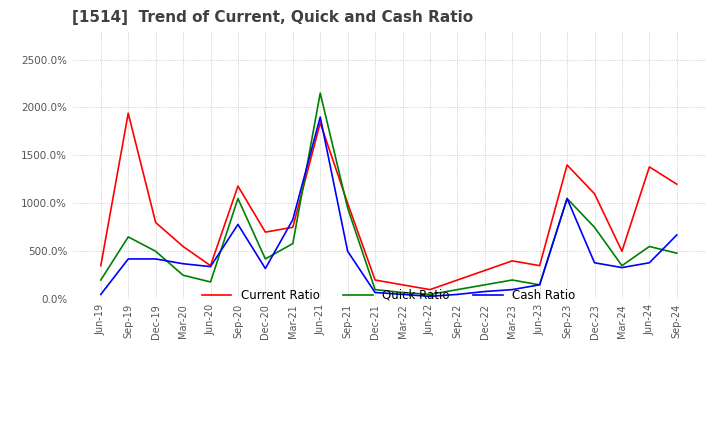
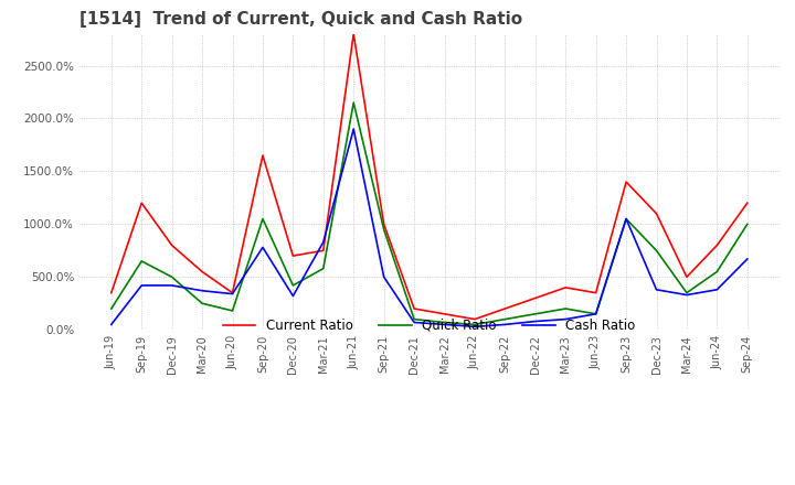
Current Ratio/Sep-19: 1940% -> 1200%
Current Ratio/Sep-20: 1180% -> 1650%
Current Ratio/Jun-21: 1840% -> 2800%
Current Ratio/Jun-24: 1380% -> 800%
Quick Ratio/Sep-24: 480% -> 1000%
